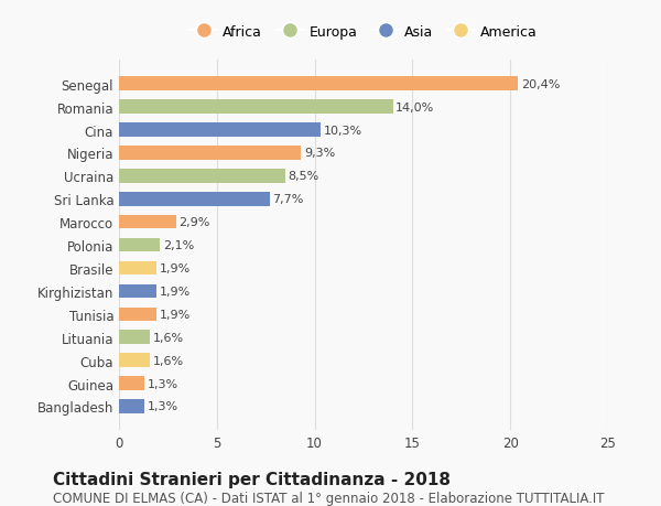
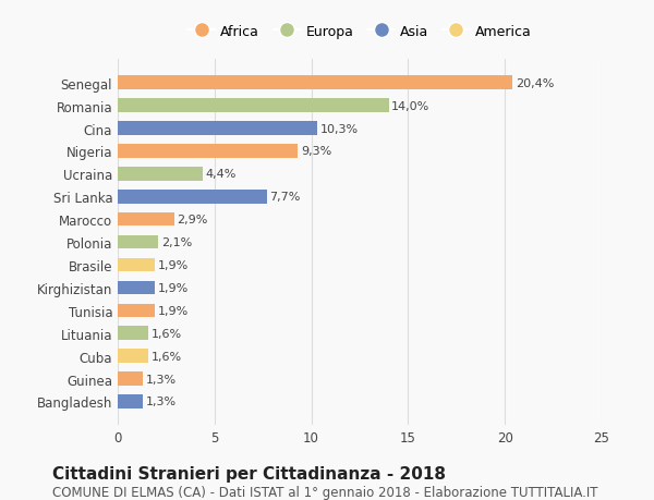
Ucraina: 8,5% -> 4,4%
